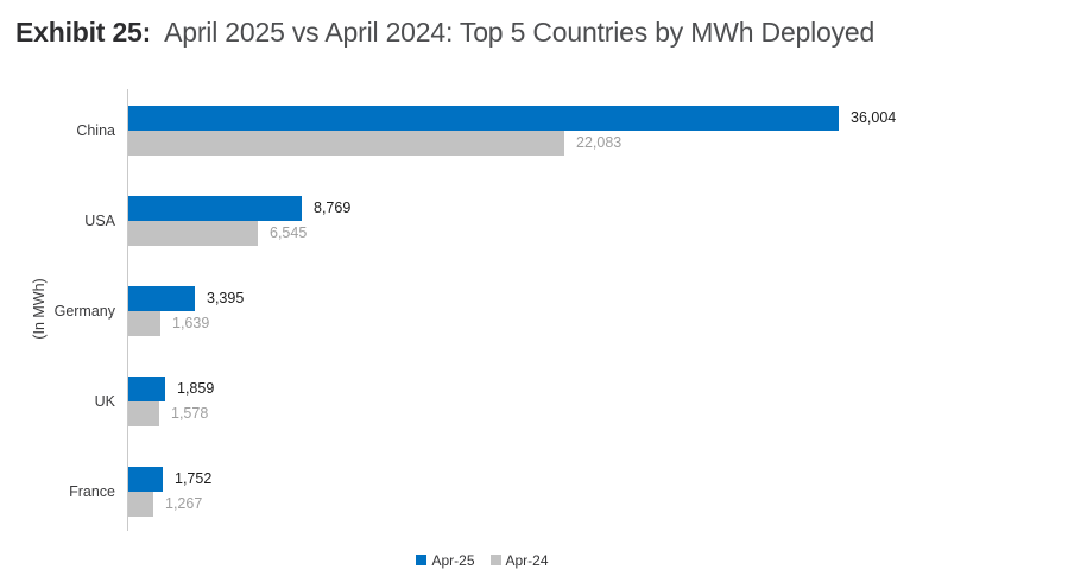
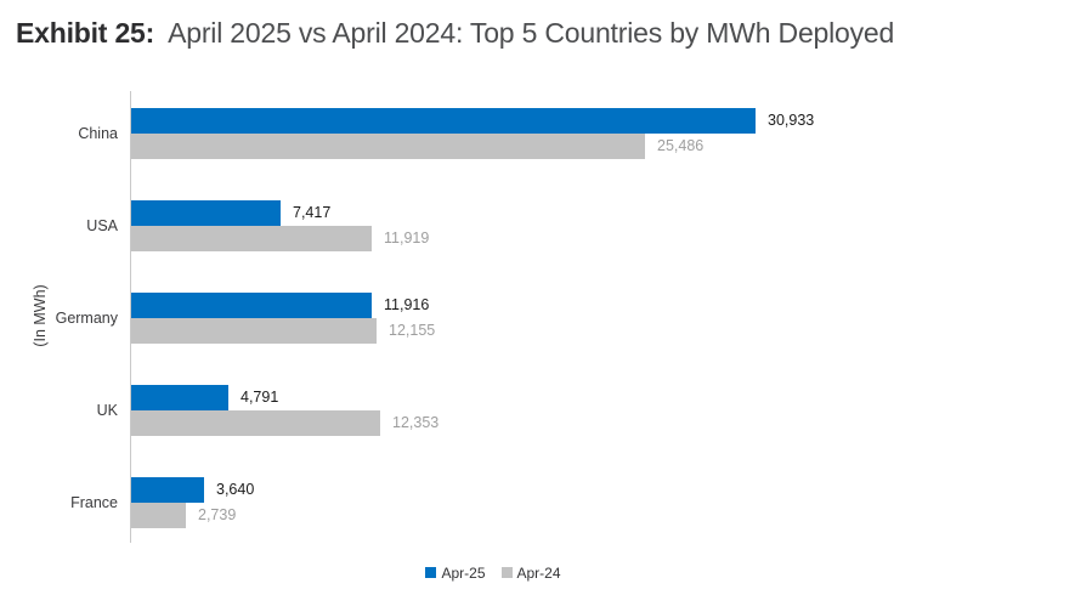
Apr-25/China: 36,004 -> 30,933
Apr-24/China: 22,083 -> 25,486
Apr-25/USA: 8,769 -> 7,417
Apr-24/USA: 6,545 -> 11,919
Apr-25/Germany: 3,395 -> 11,916
Apr-24/Germany: 1,639 -> 12,155
Apr-25/UK: 1,859 -> 4,791
Apr-24/UK: 1,578 -> 12,353
Apr-25/France: 1,752 -> 3,640
Apr-24/France: 1,267 -> 2,739
